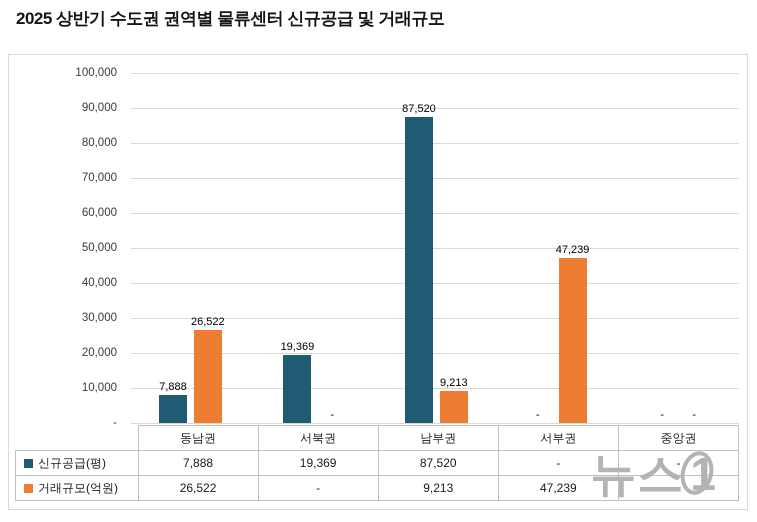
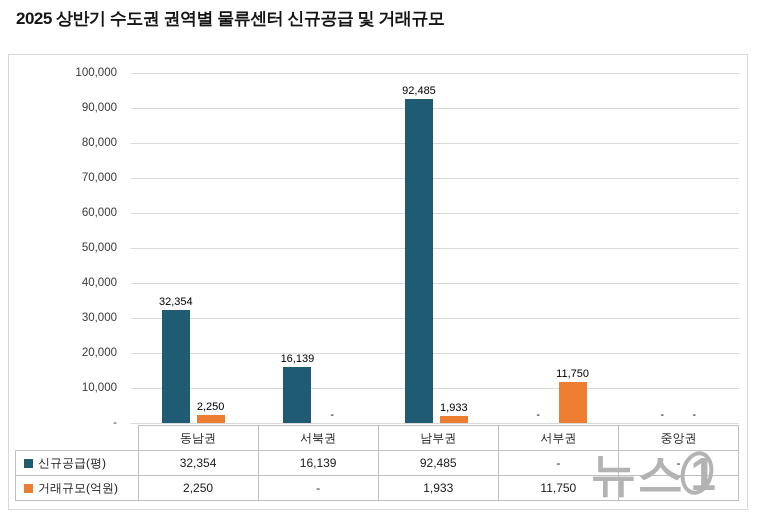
신규공급(평)/동남권: 7,888 -> 32,354
거래규모(억원)/동남권: 26,522 -> 2,250
신규공급(평)/서북권: 19,369 -> 16,139
신규공급(평)/남부권: 87,520 -> 92,485
거래규모(억원)/남부권: 9,213 -> 1,933
거래규모(억원)/서부권: 47,239 -> 11,750
